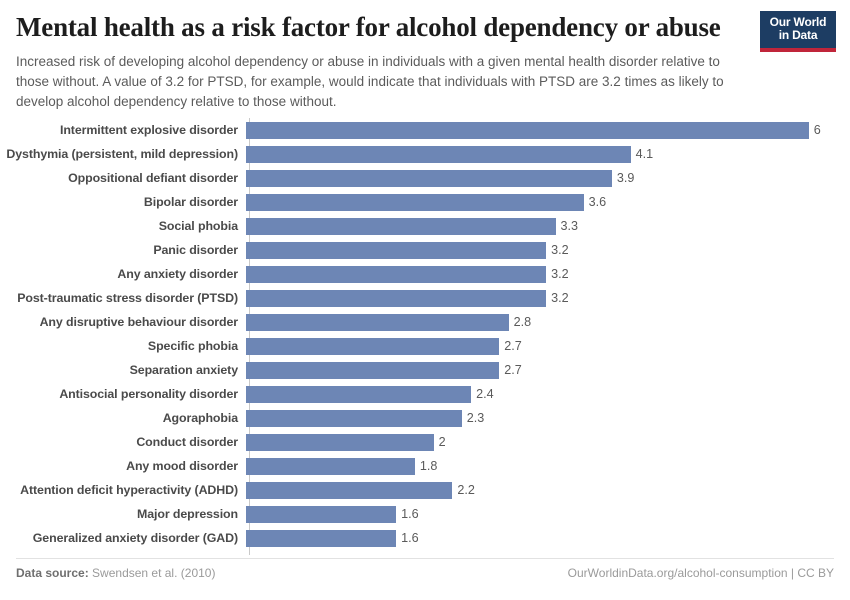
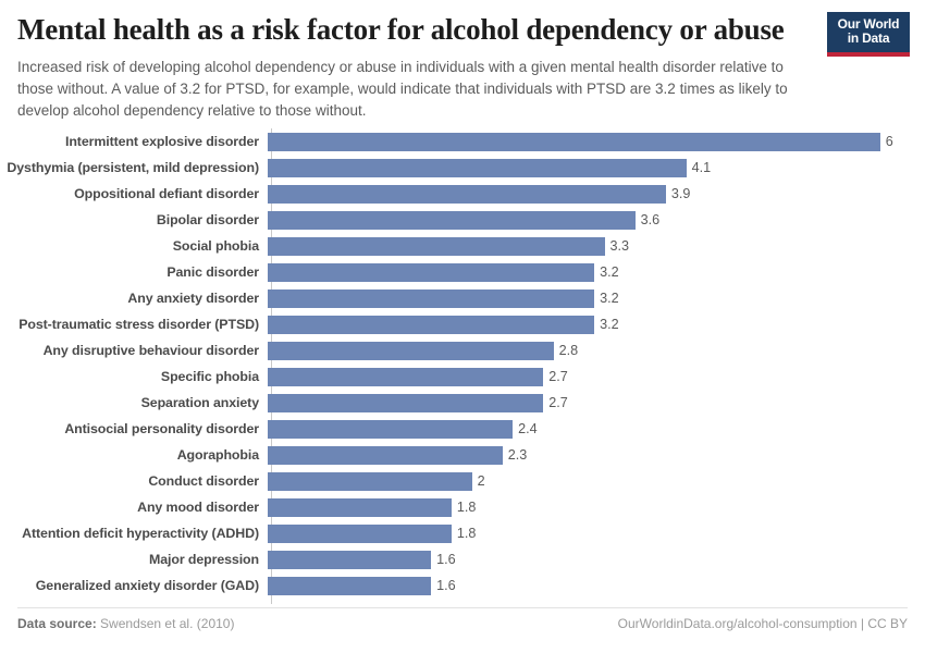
Attention deficit hyperactivity (ADHD): 2.2 -> 1.8
